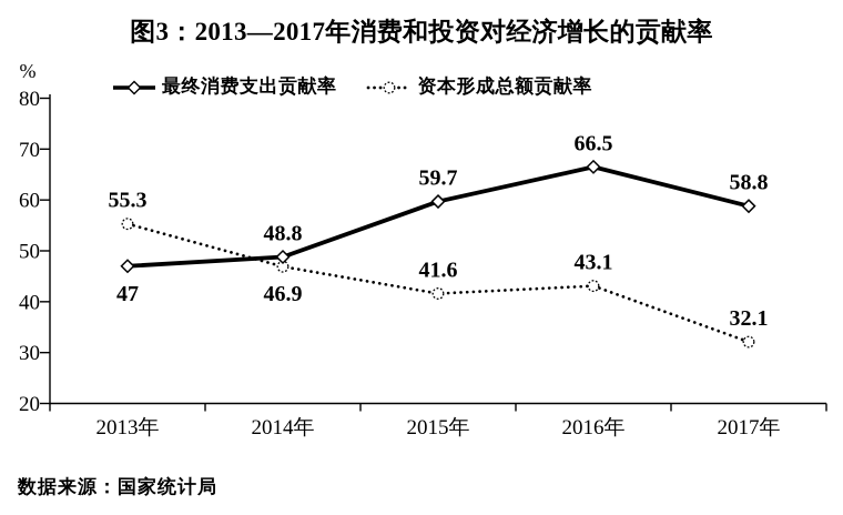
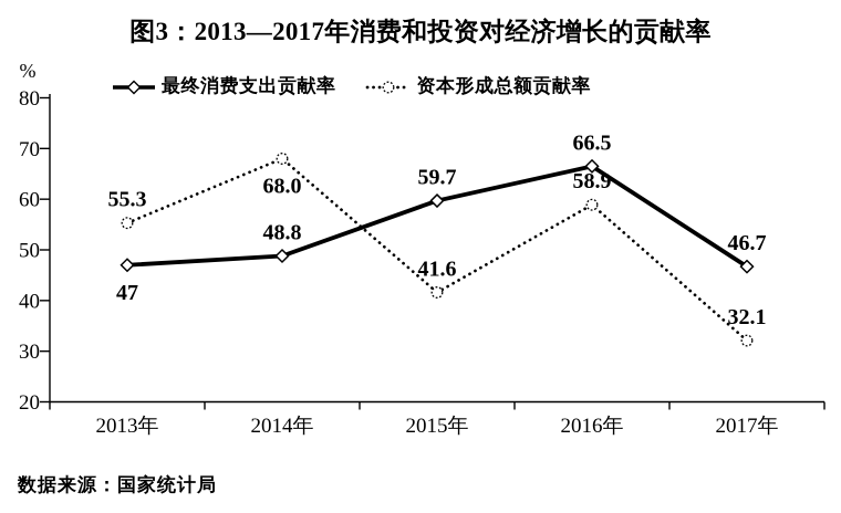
资本形成总额贡献率/2014年: 46.9 -> 68.0
资本形成总额贡献率/2016年: 43.1 -> 58.9
最终消费支出贡献率/2017年: 58.8 -> 46.7
